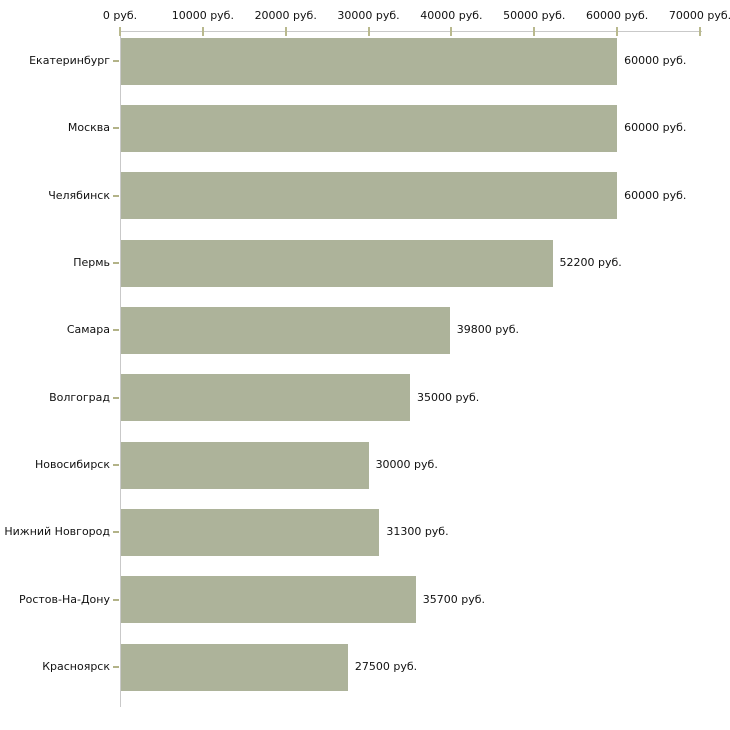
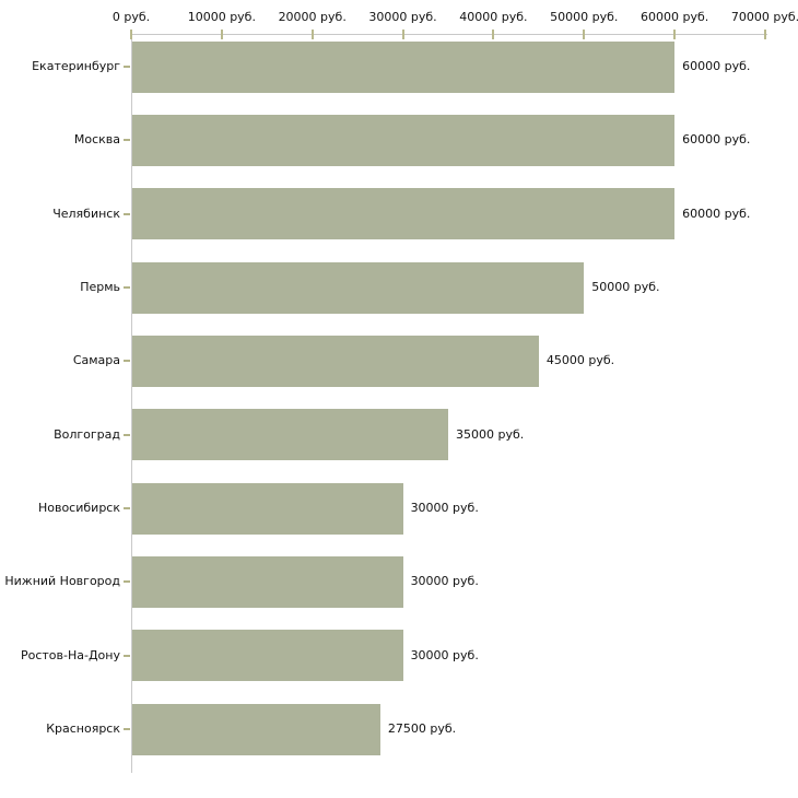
Пермь: 52200 -> 50000
Самара: 39800 -> 45000
Нижний Новгород: 31300 -> 30000
Ростов-На-Дону: 35700 -> 30000
